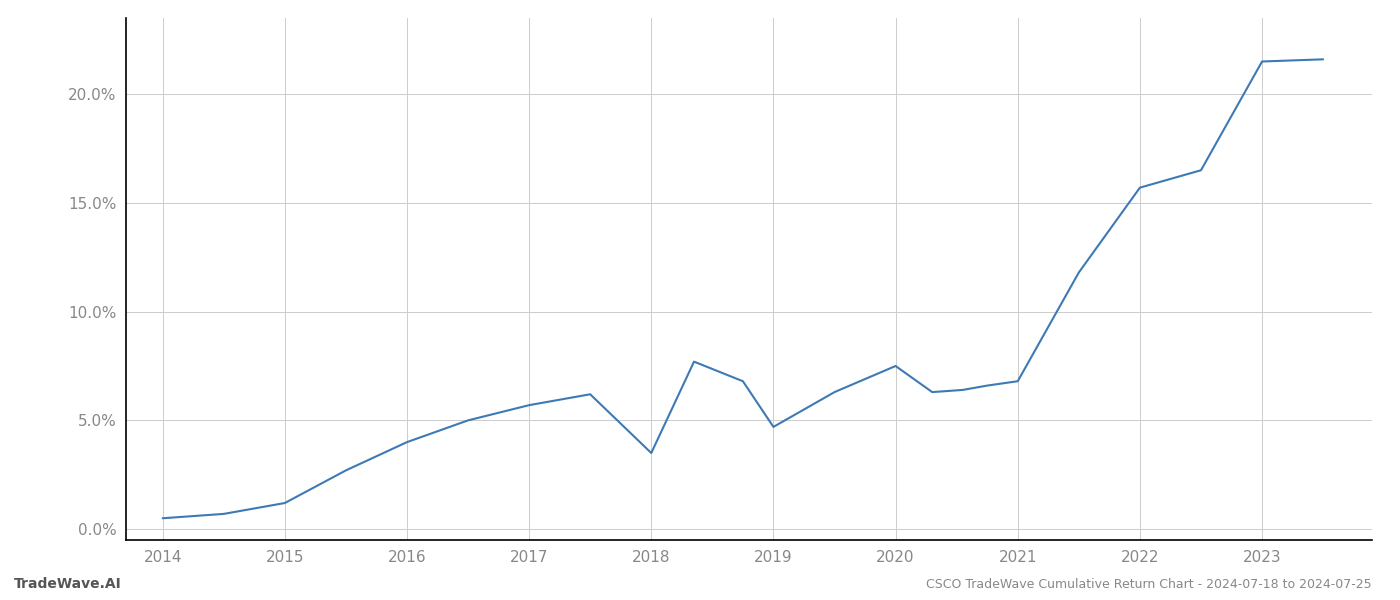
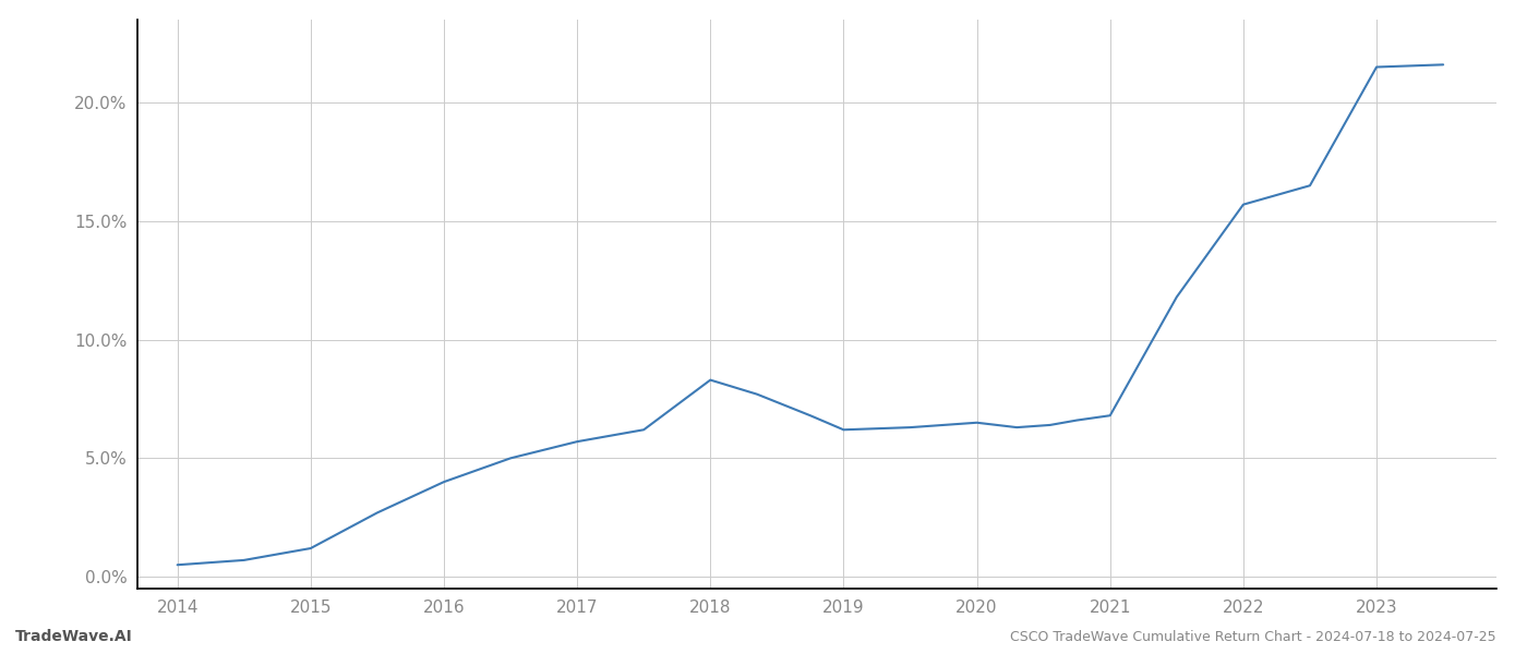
2018: 3.5% -> 8.3%
2019: 4.7% -> 6.2%
2020: 7.5% -> 6.5%
